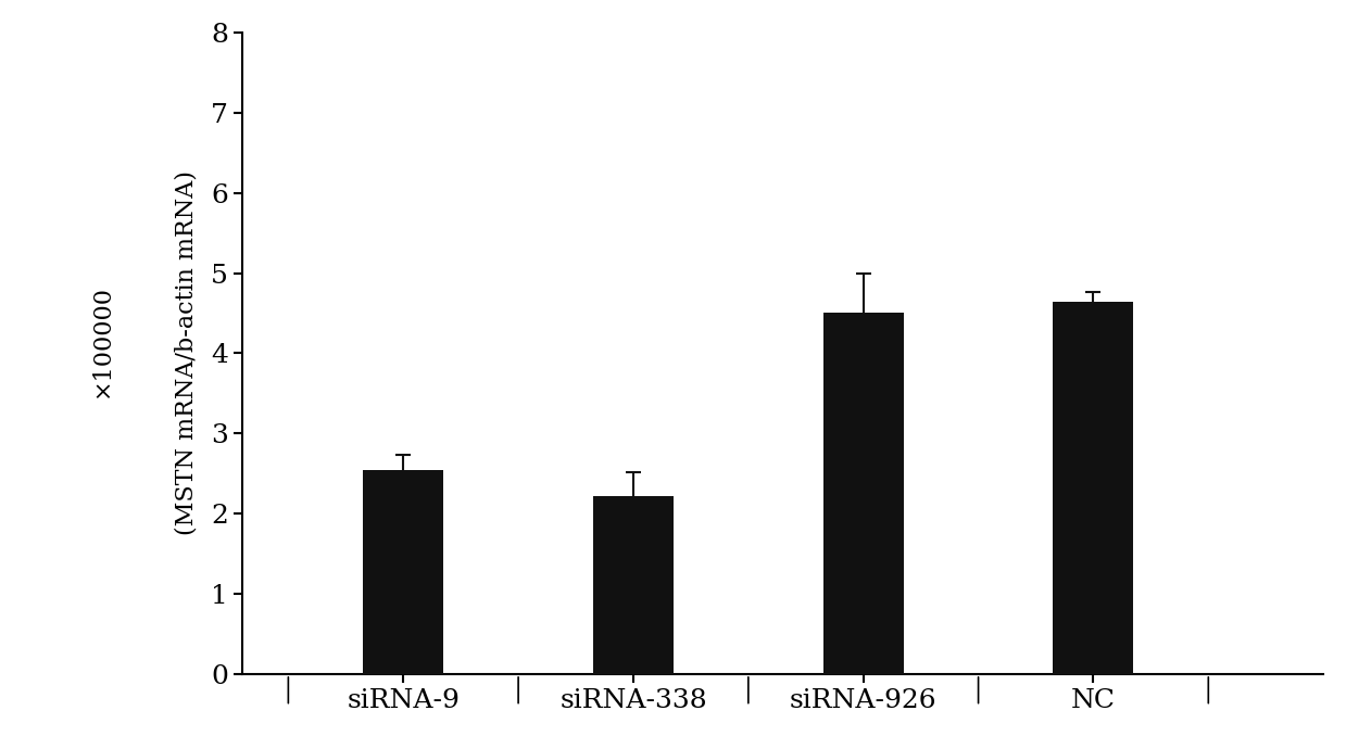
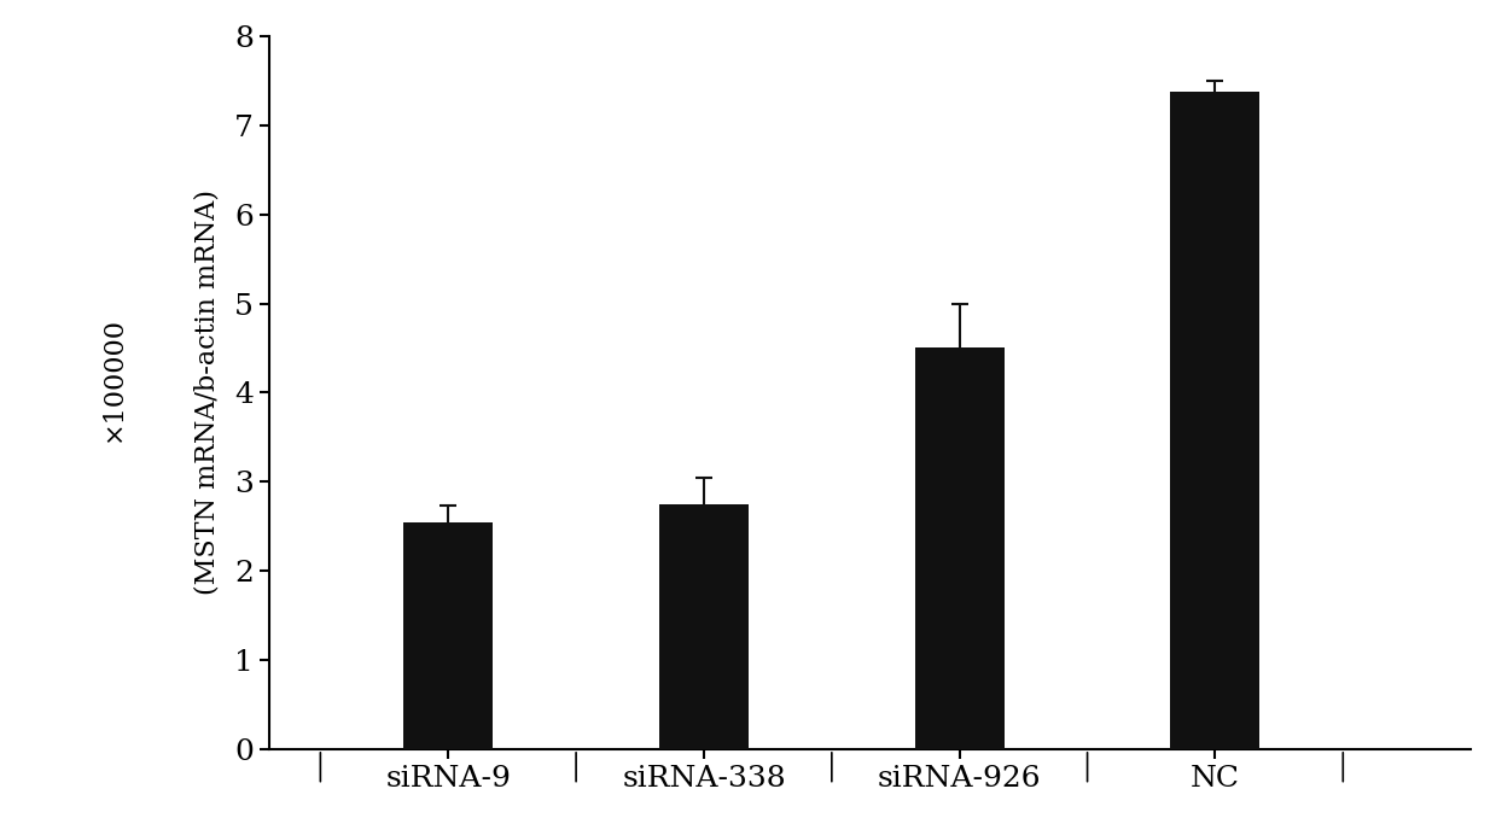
siRNA-338: 2.22 -> 2.75
NC: 4.64 -> 7.38
